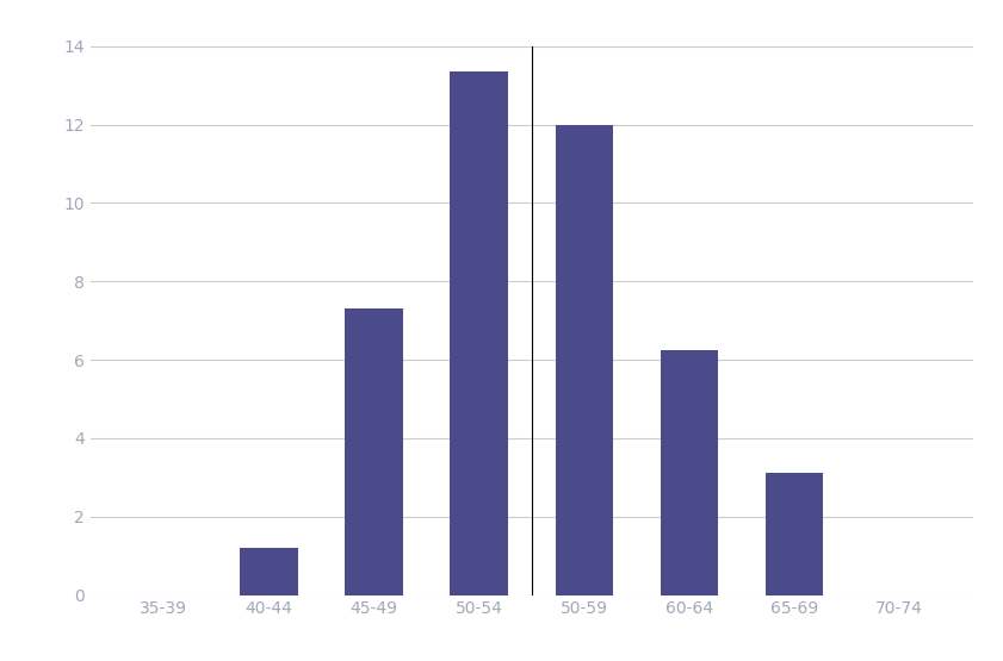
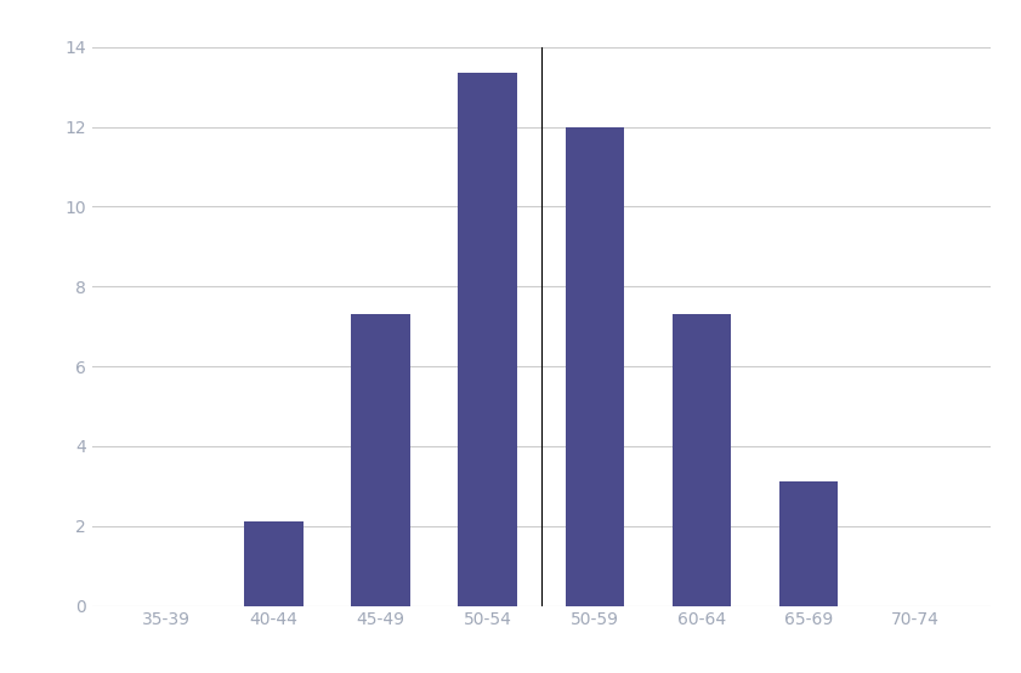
40-44: 1.20 -> 2.10
60-64: 6.25 -> 7.30
